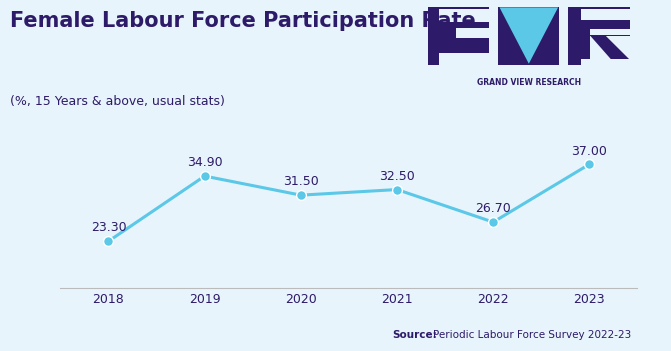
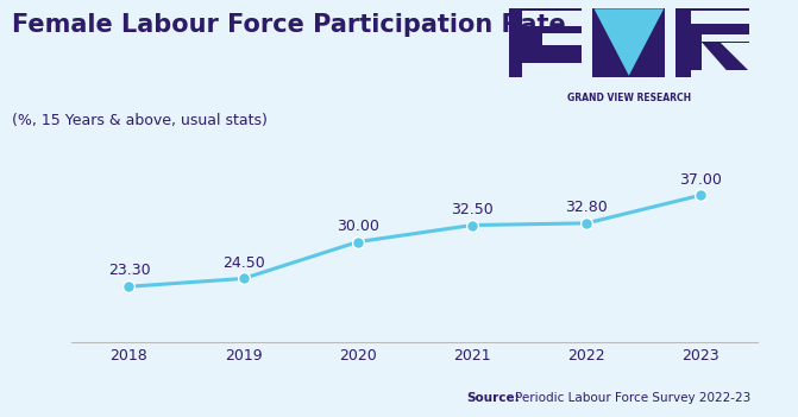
2019: 34.90 -> 24.50
2020: 31.50 -> 30.00
2022: 26.70 -> 32.80
